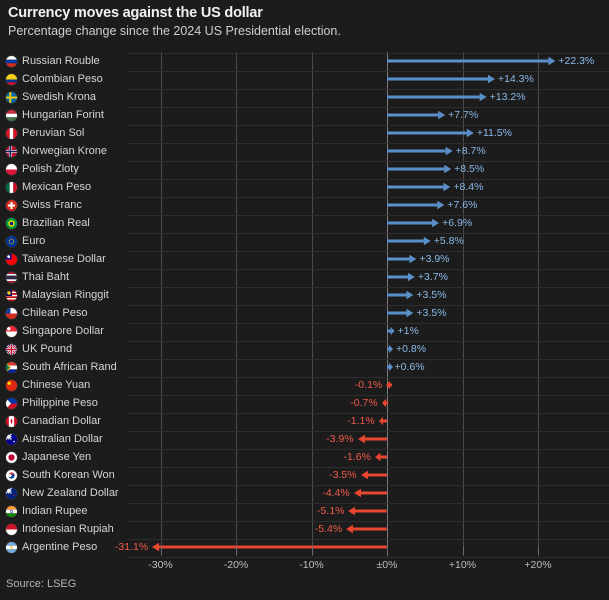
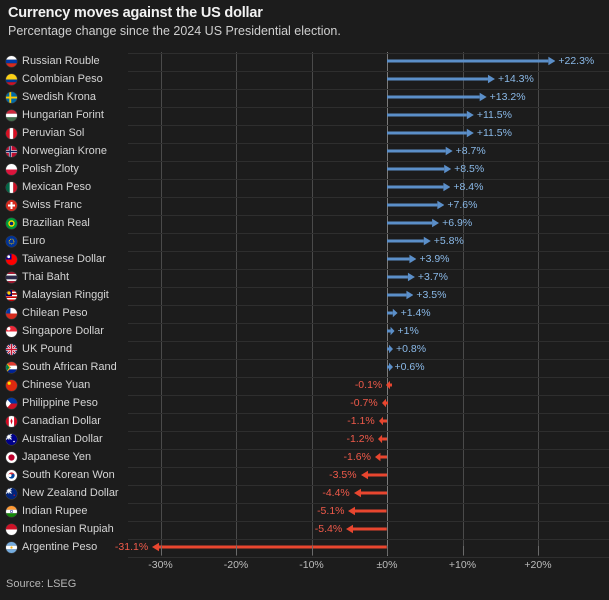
Hungarian Forint: +7.7% -> +11.5%
Chilean Peso: +3.5% -> +1.4%
Australian Dollar: -3.9% -> -1.2%
